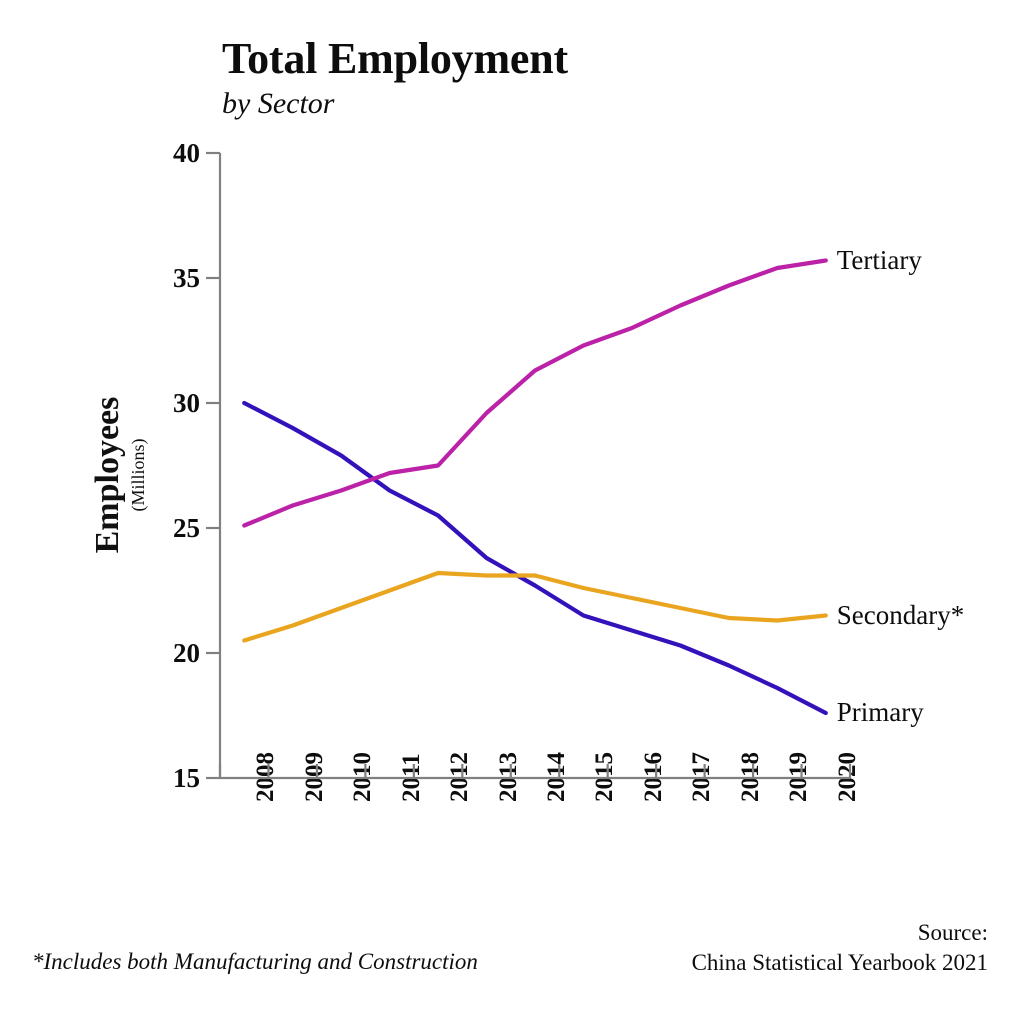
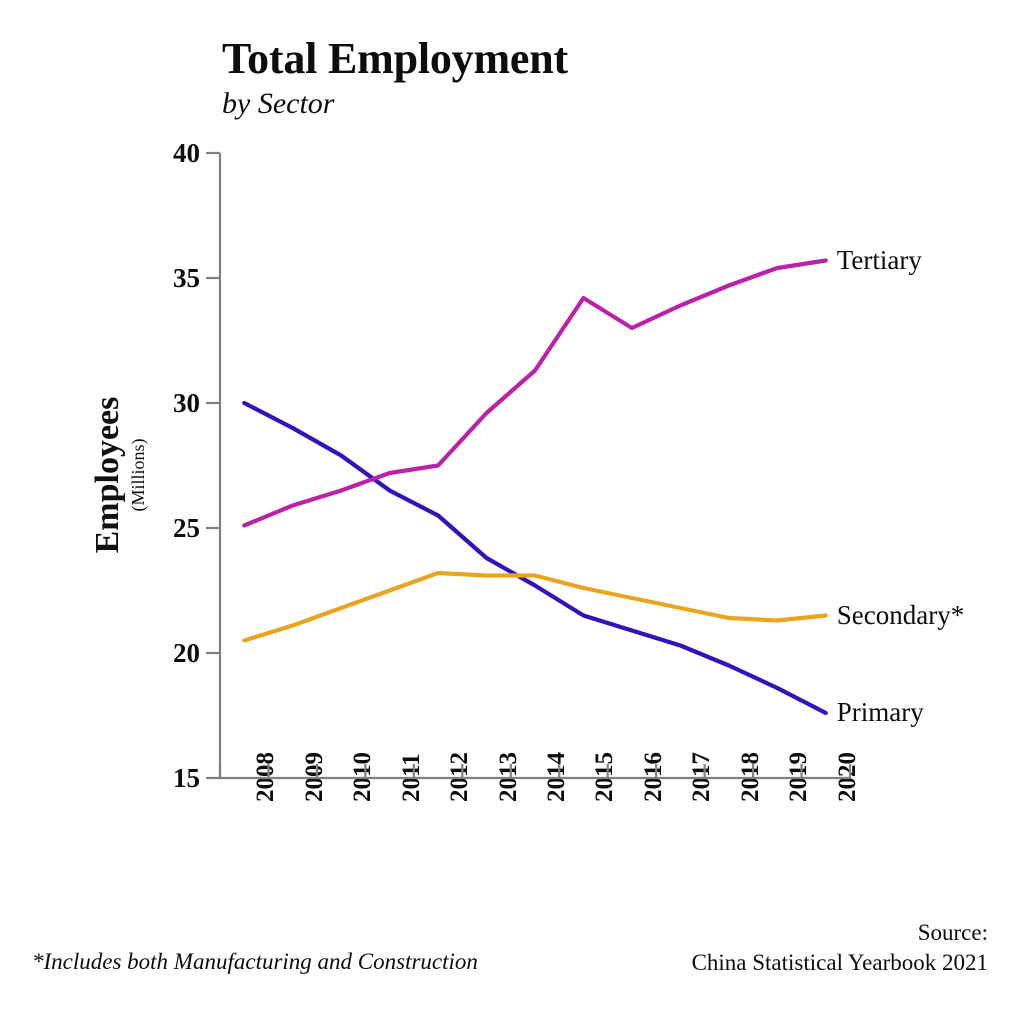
Tertiary/2015: 32.3 -> 34.2
